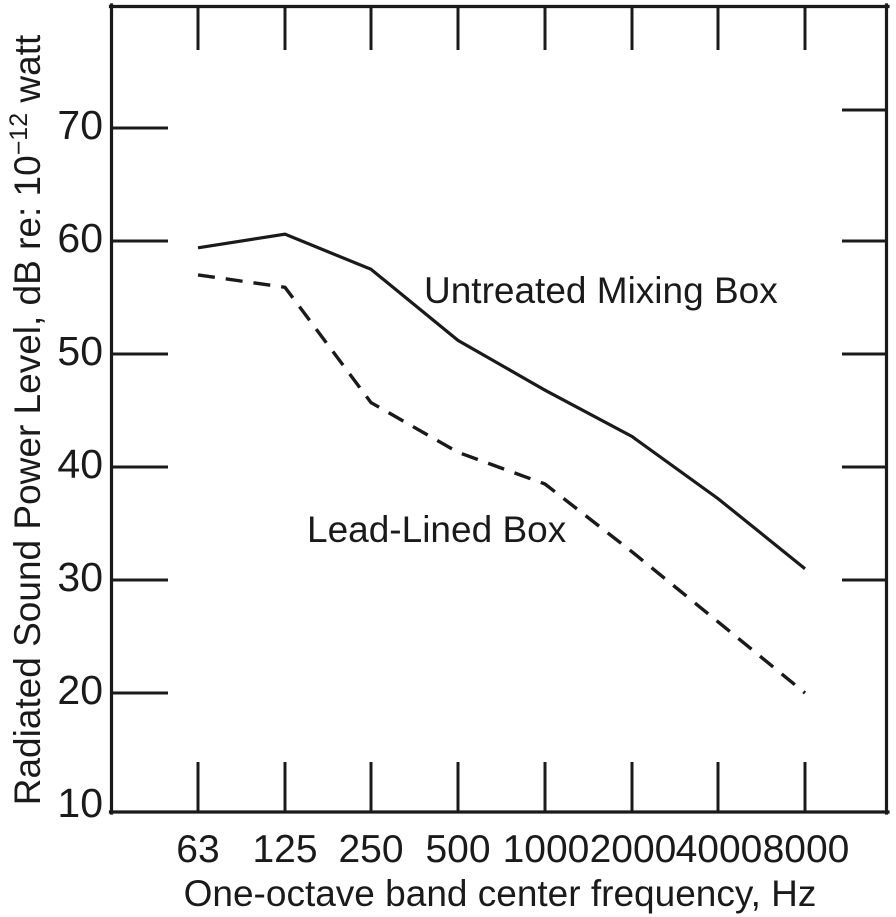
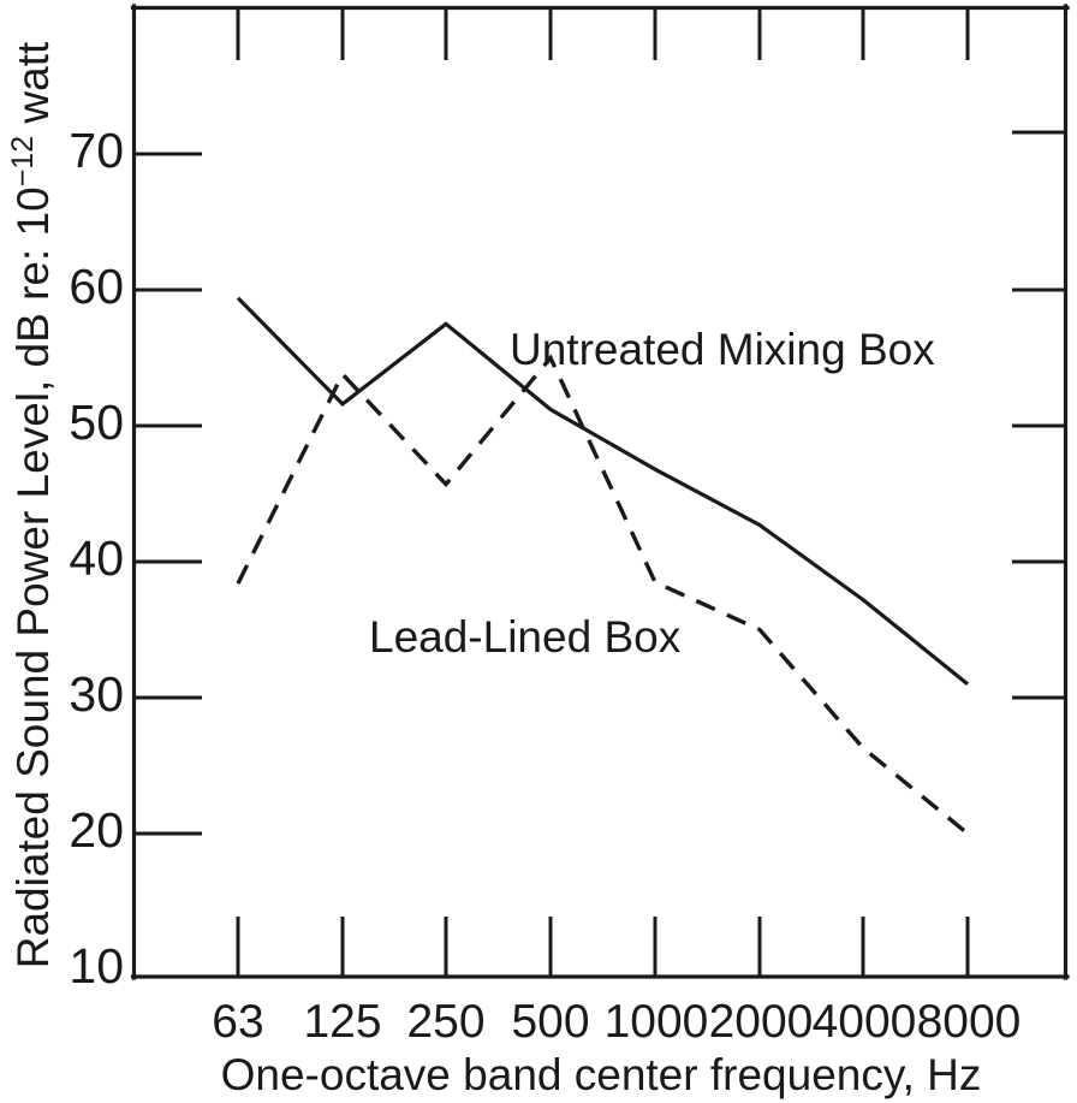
Lead-Lined Box/63: 57.0 -> 38.4
Untreated Mixing Box/125: 60.6 -> 51.6
Lead-Lined Box/125: 55.9 -> 53.8
Lead-Lined Box/500: 41.3 -> 55.0
Lead-Lined Box/2000: 32.5 -> 35.0
